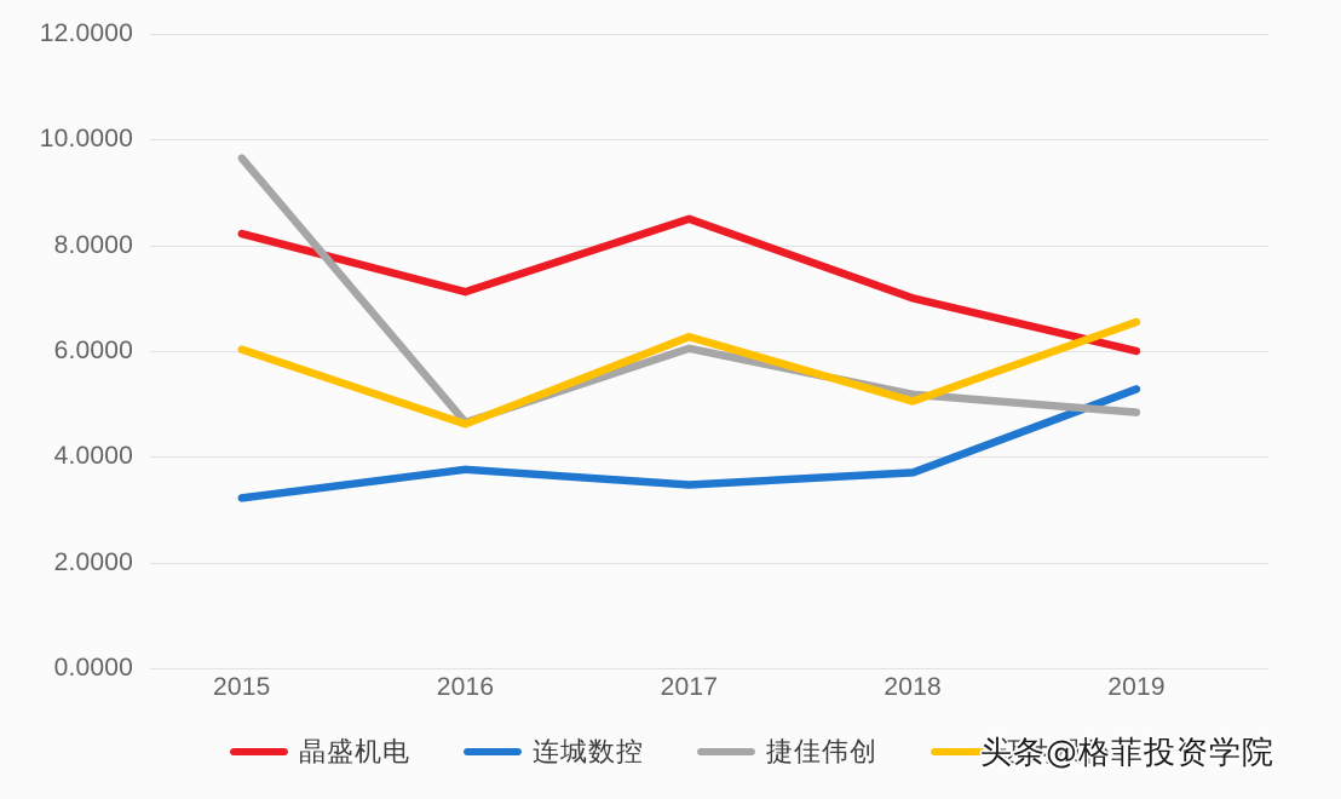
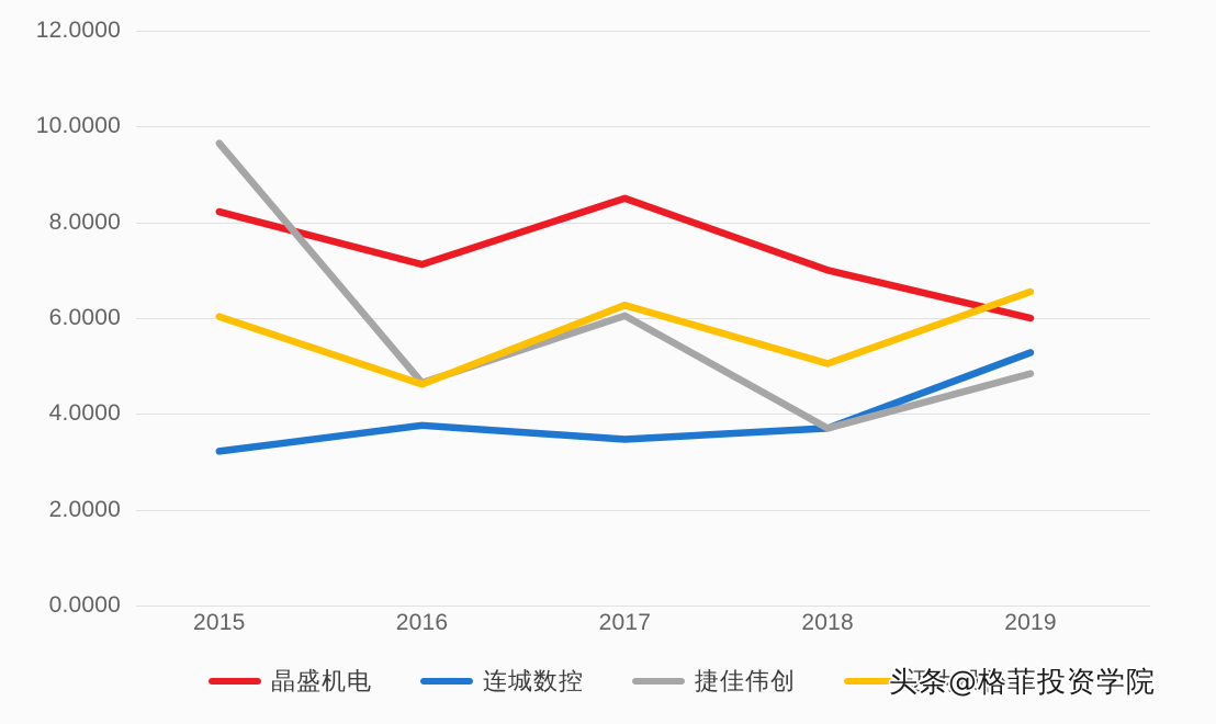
捷佳伟创/2018: 5.2 -> 3.7
